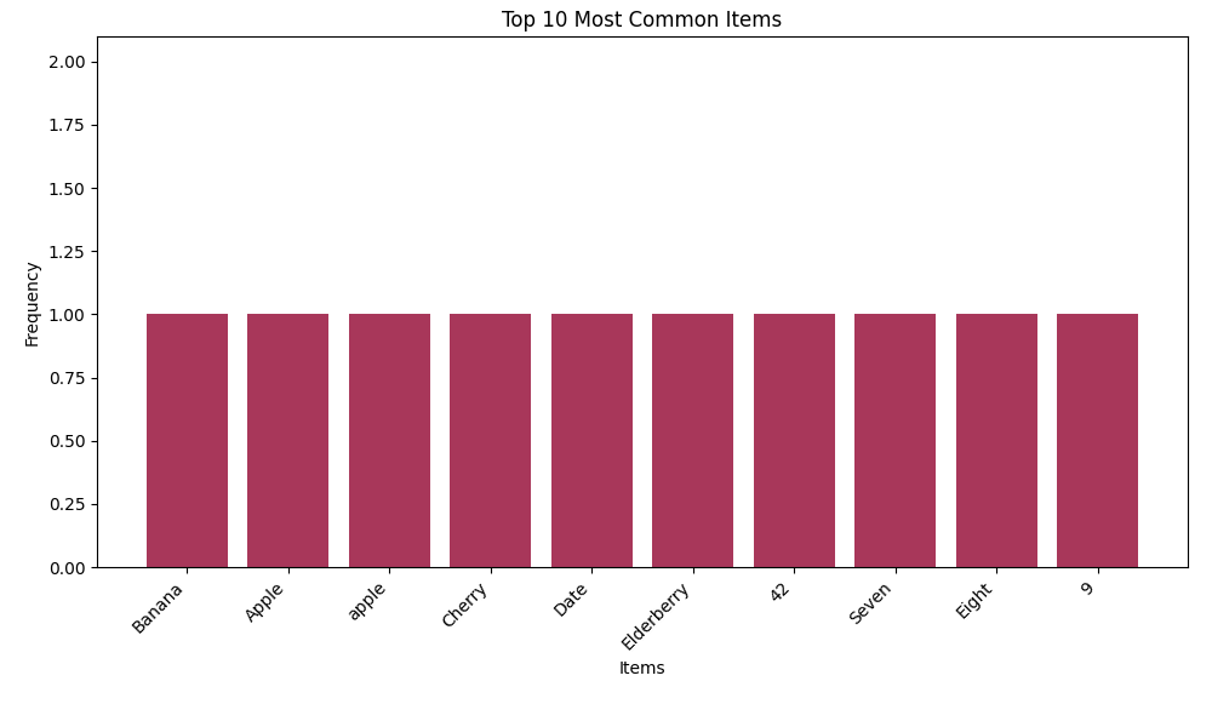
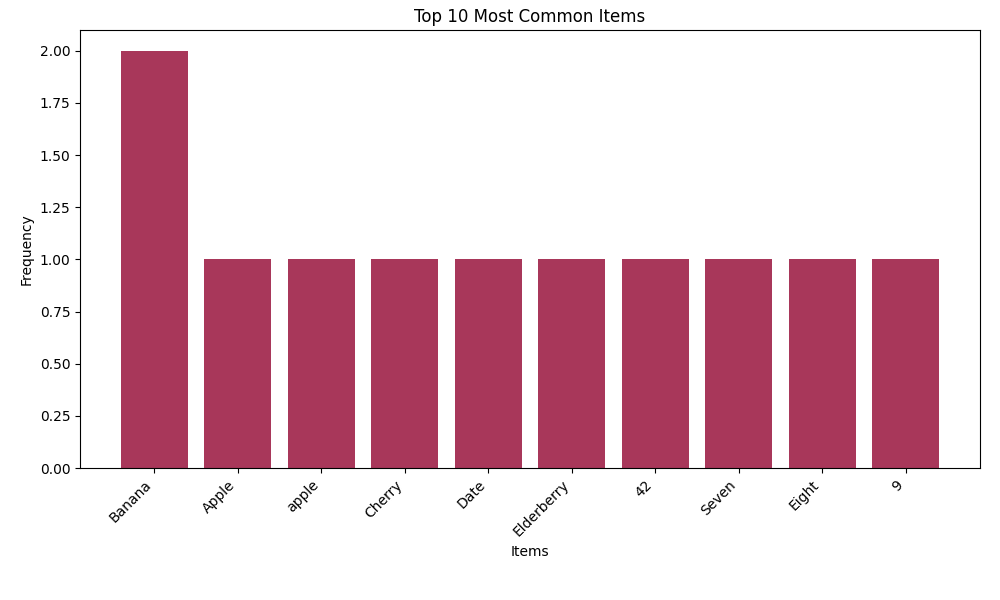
Banana: 1 -> 2
